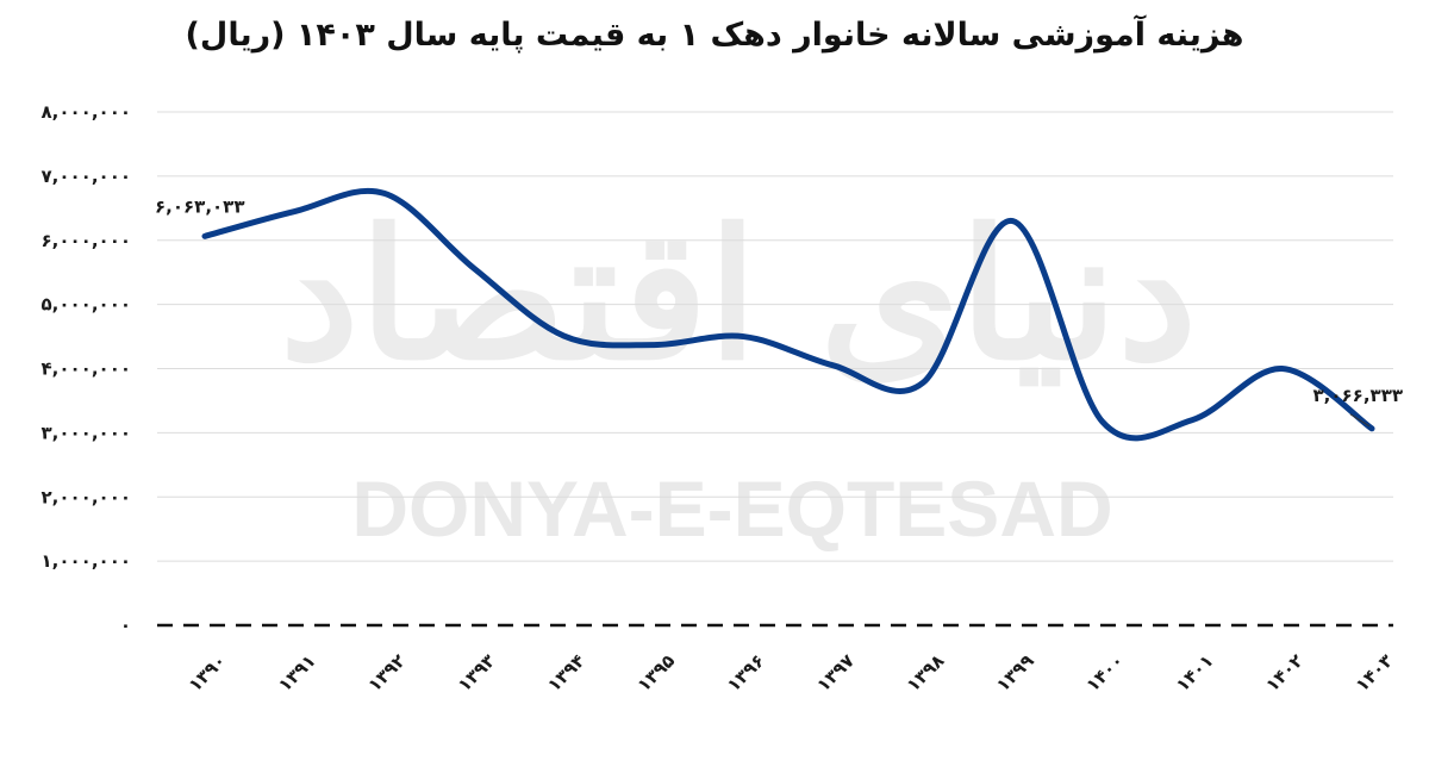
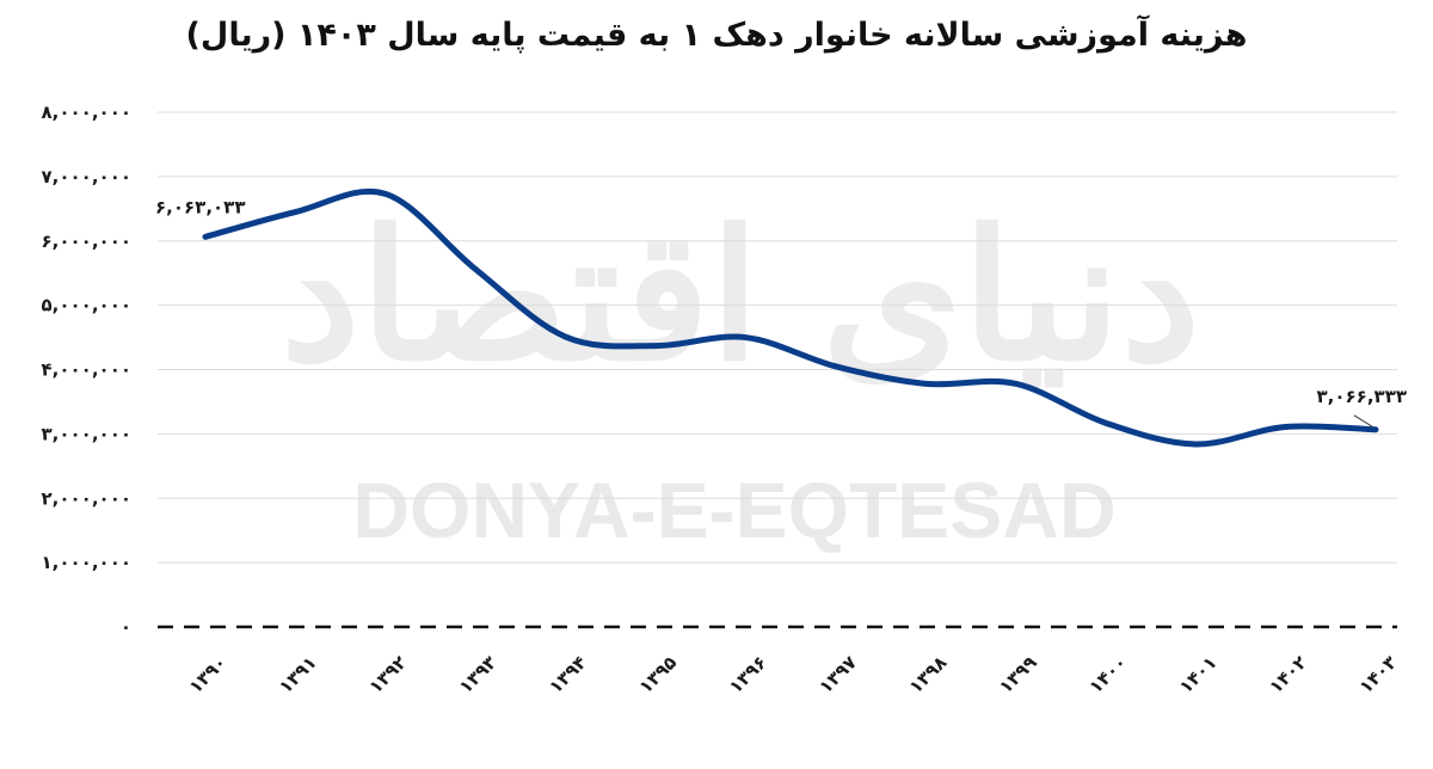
۱۳۹۹: 6300000 -> 3800000
۱۴۰۱: 3200000 -> 2800000
۱۴۰۲: 4000000 -> 3100000
